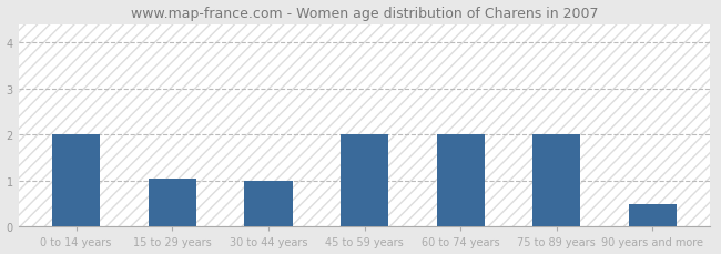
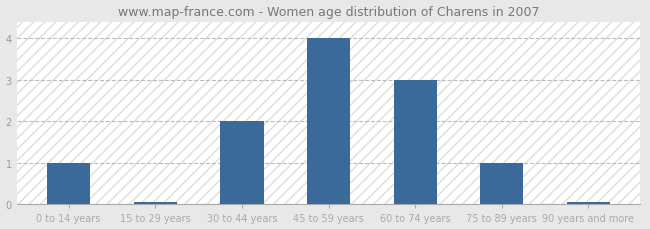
0 to 14 years: 2.00 -> 1.00
15 to 29 years: 1.05 -> 0.05
30 to 44 years: 1.00 -> 2.00
45 to 59 years: 2.00 -> 4.00
60 to 74 years: 2.00 -> 3.00
75 to 89 years: 2.00 -> 1.00
90 years and more: 0.50 -> 0.05
